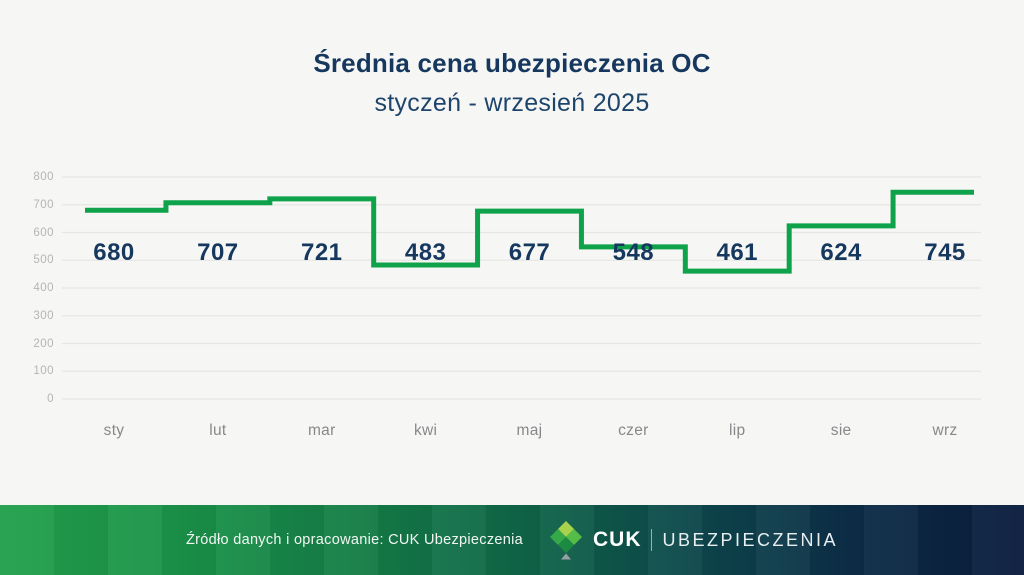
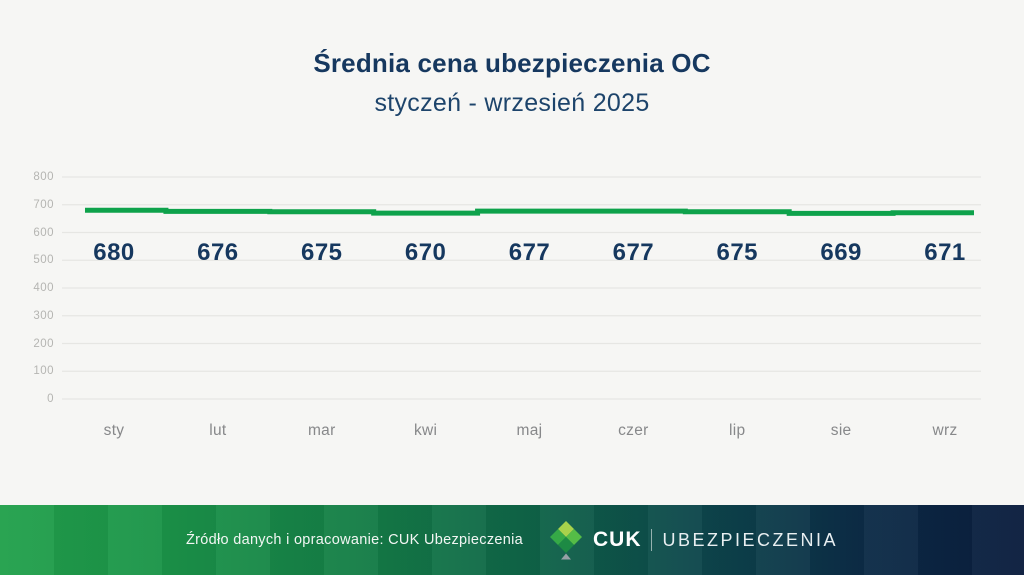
lut: 707 -> 676
mar: 721 -> 675
kwi: 483 -> 670
czer: 548 -> 677
lip: 461 -> 675
sie: 624 -> 669
wrz: 745 -> 671
